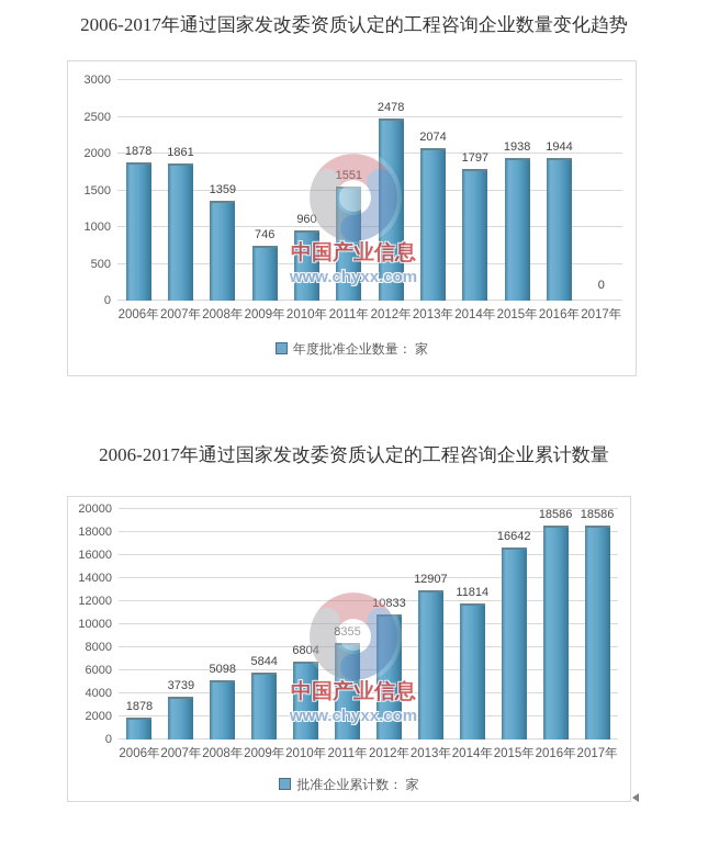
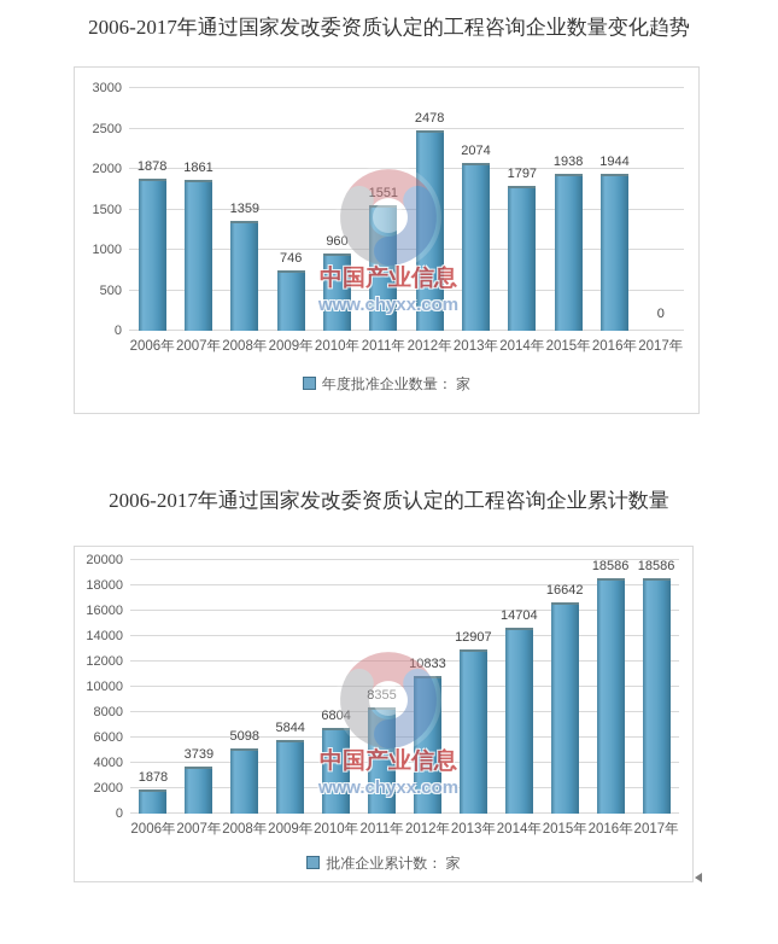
2006-2017年通过国家发改委资质认定的工程咨询企业累计数量/2014年: 11814 -> 14704
